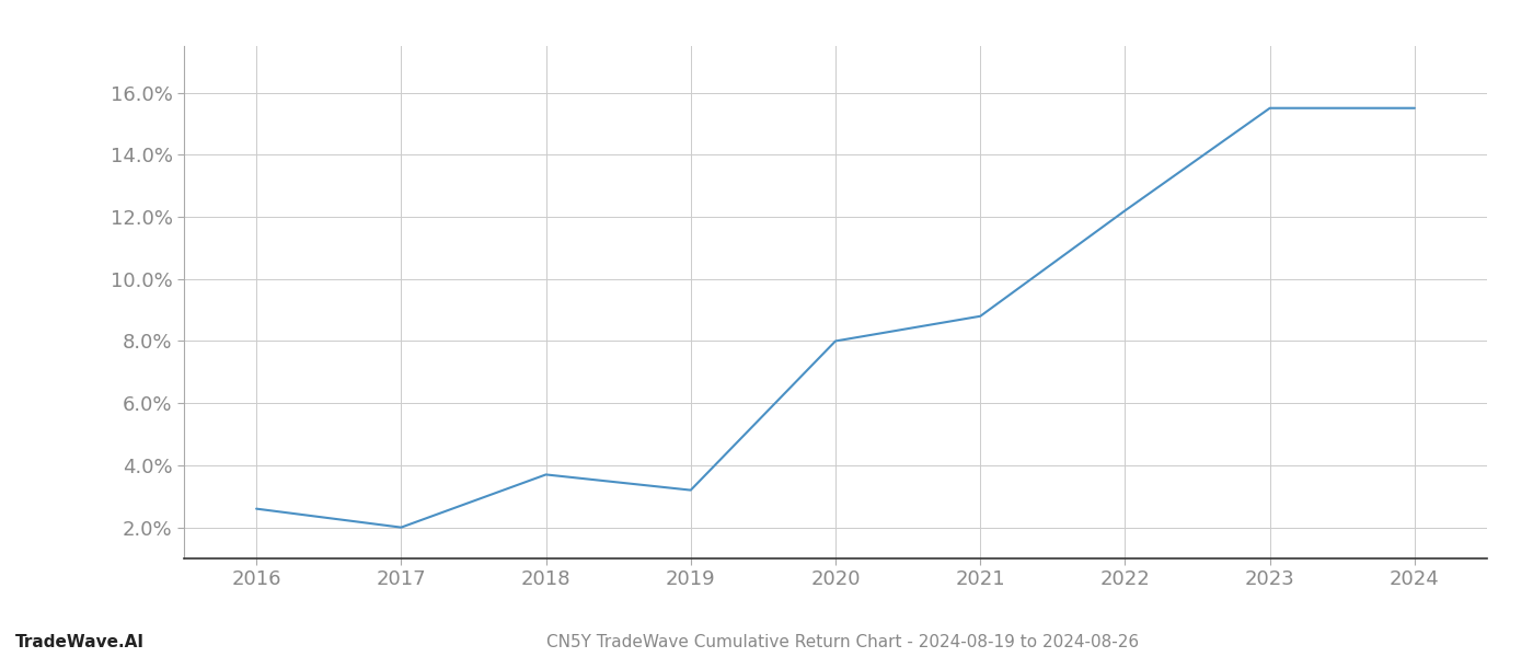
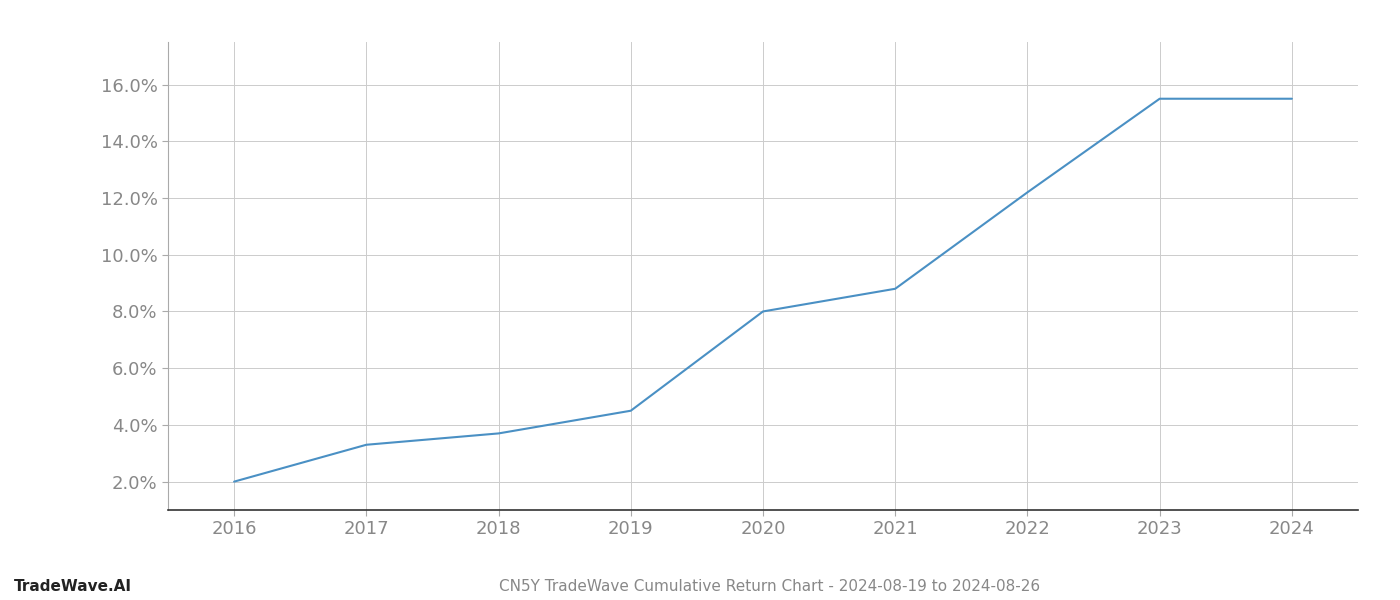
2016: 2.6% -> 2.0%
2017: 2.0% -> 3.3%
2019: 3.2% -> 4.5%
